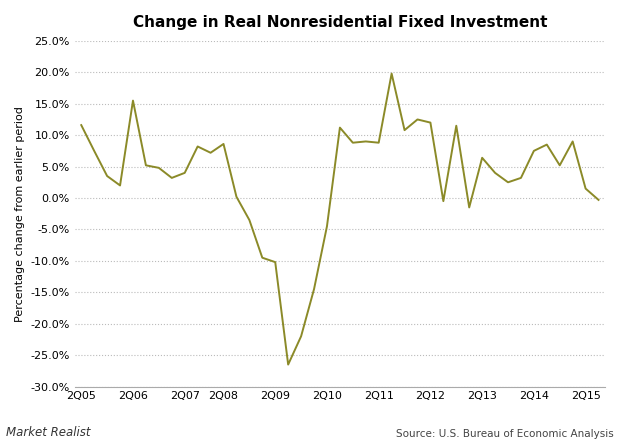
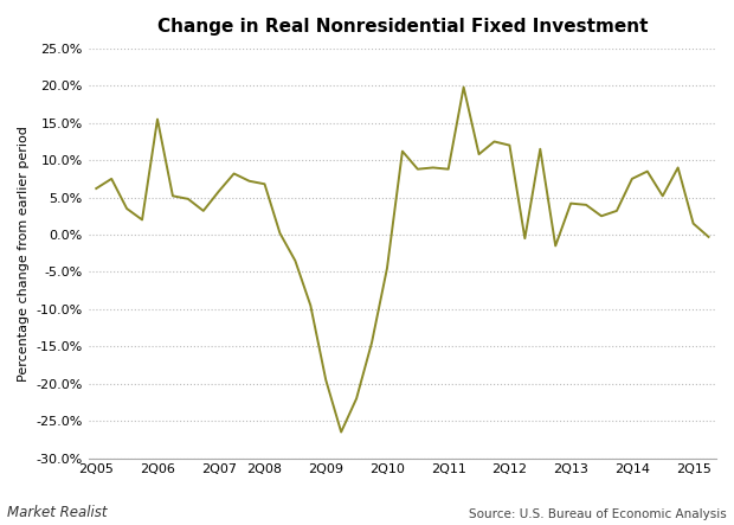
2Q05: 11.6% -> 6.2%
2Q07: 4.0% -> 5.8%
2Q08: 8.6% -> 6.8%
2Q09: -10.2% -> -19.5%
2Q13: 6.4% -> 4.2%
